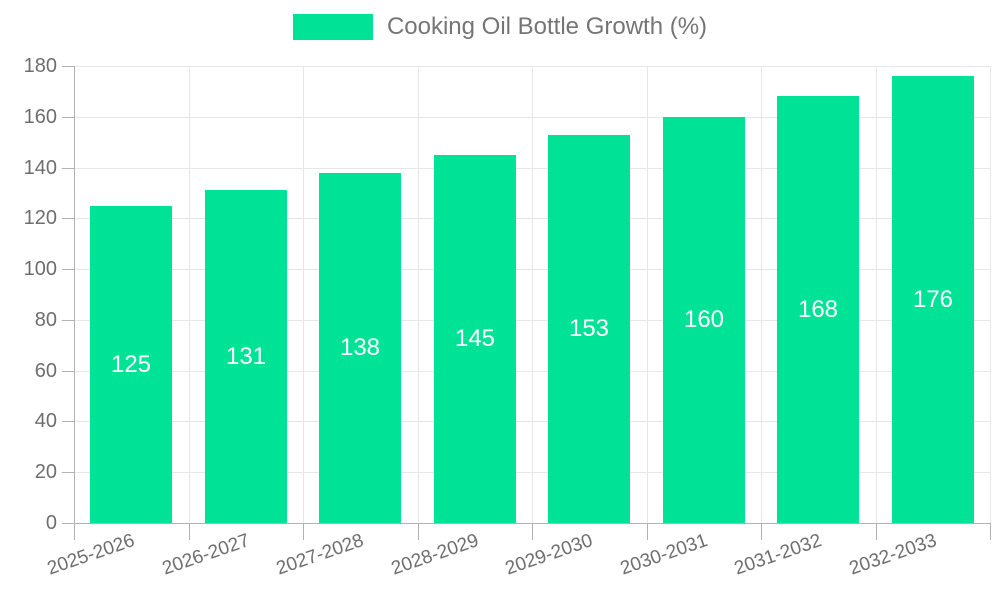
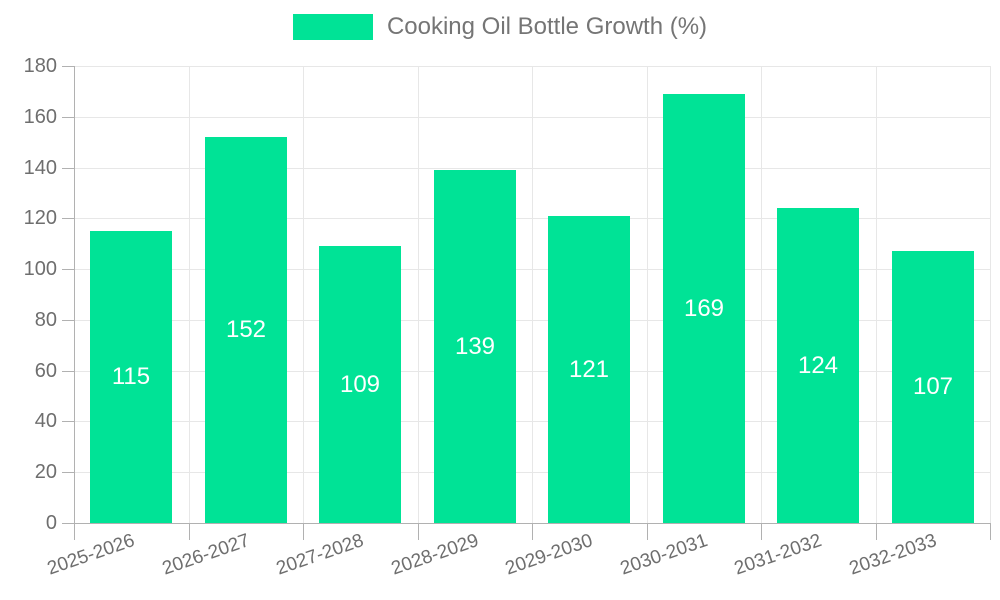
2025-2026: 125 -> 115
2026-2027: 131 -> 152
2027-2028: 138 -> 109
2028-2029: 145 -> 139
2029-2030: 153 -> 121
2030-2031: 160 -> 169
2031-2032: 168 -> 124
2032-2033: 176 -> 107
